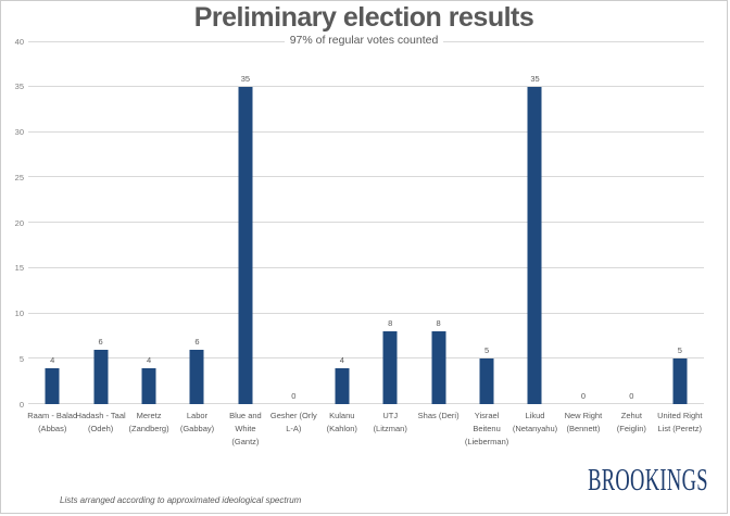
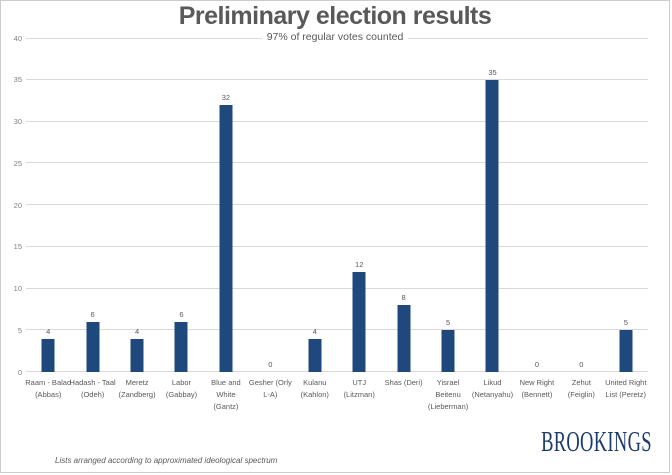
Blue and White (Gantz): 35 -> 32
UTJ (Litzman): 8 -> 12
